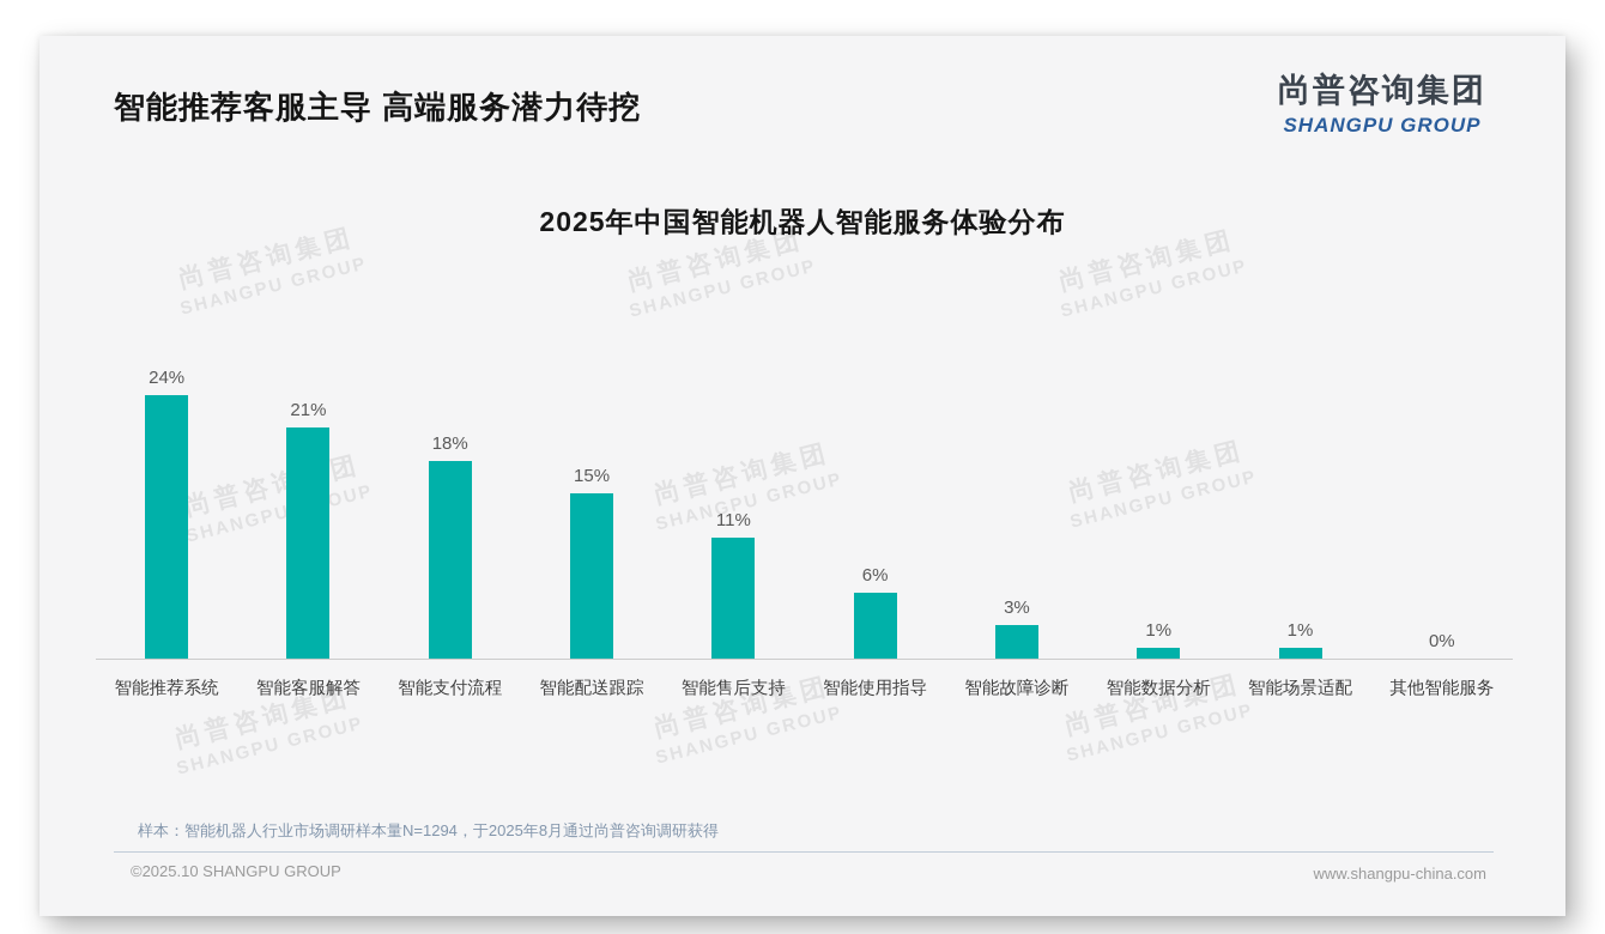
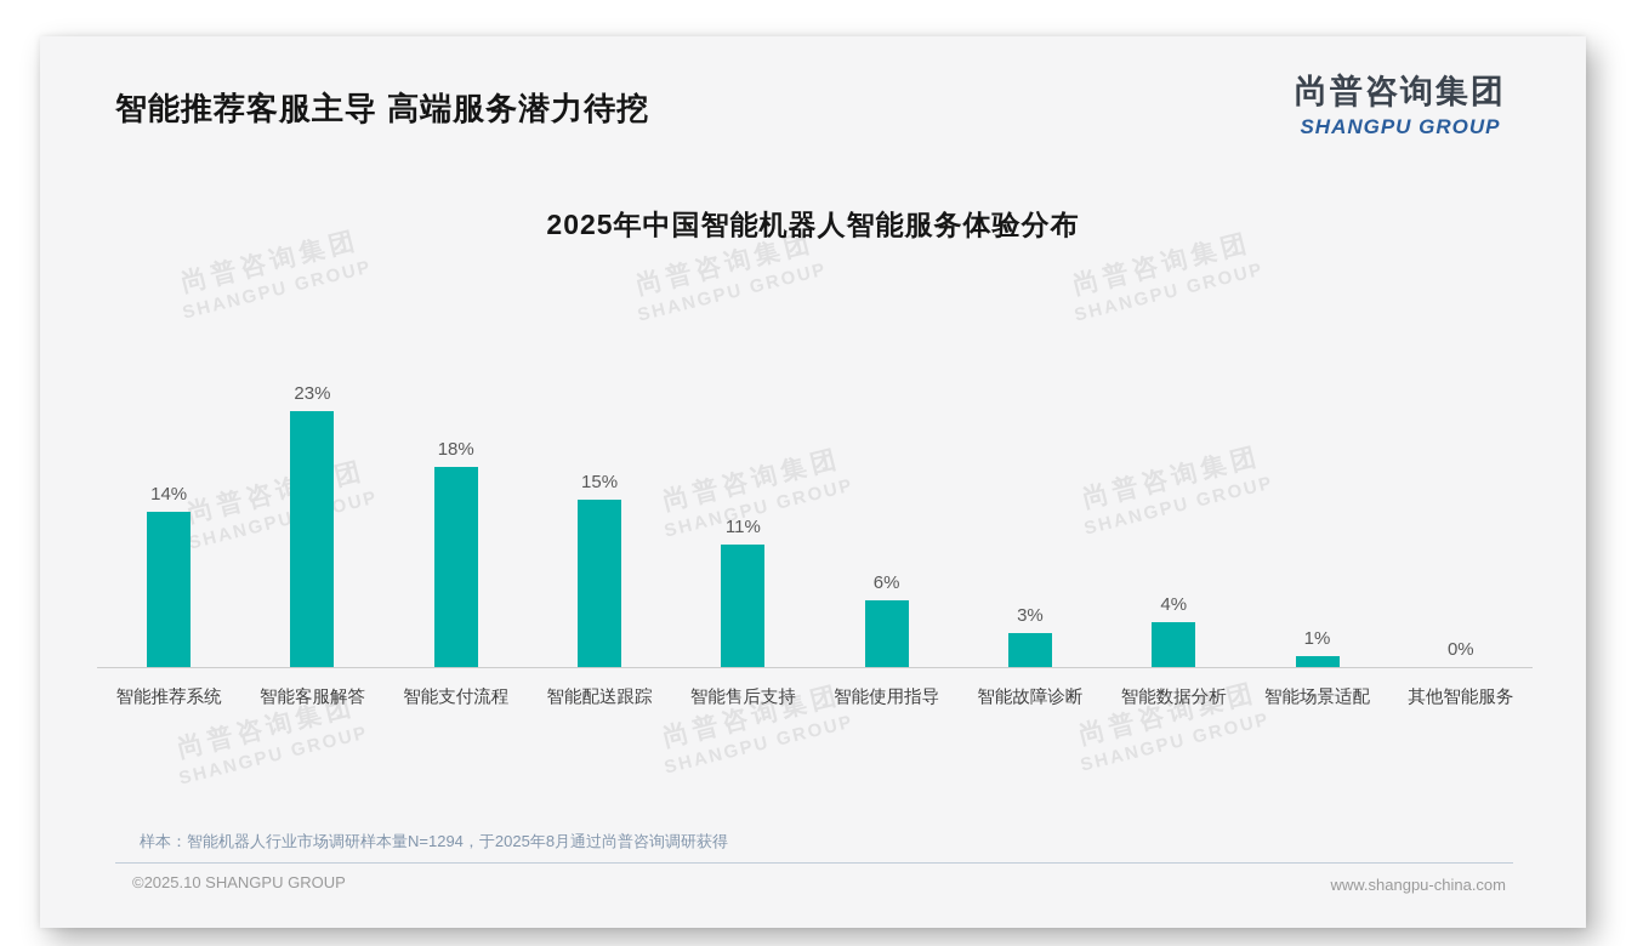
智能推荐系统: 24% -> 14%
智能客服解答: 21% -> 23%
智能数据分析: 1% -> 4%
